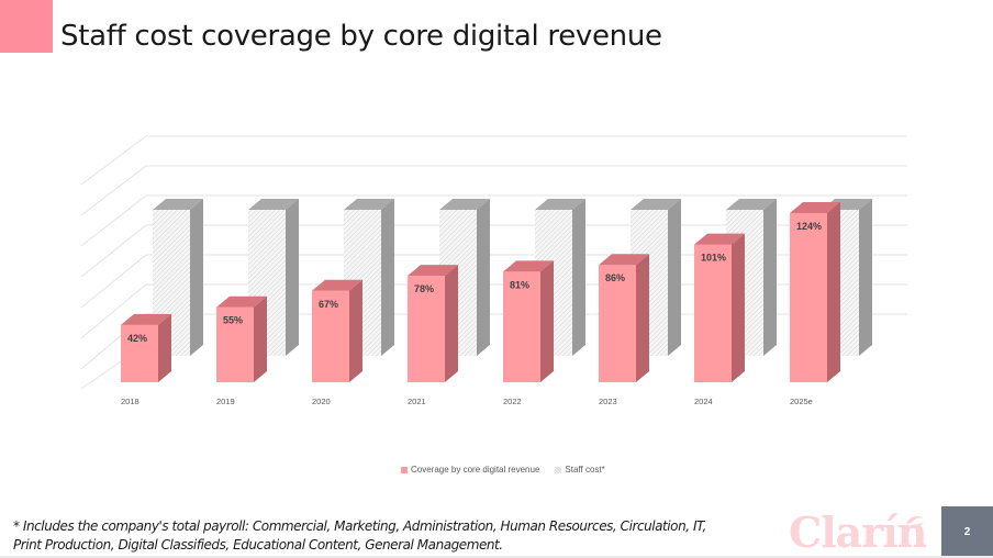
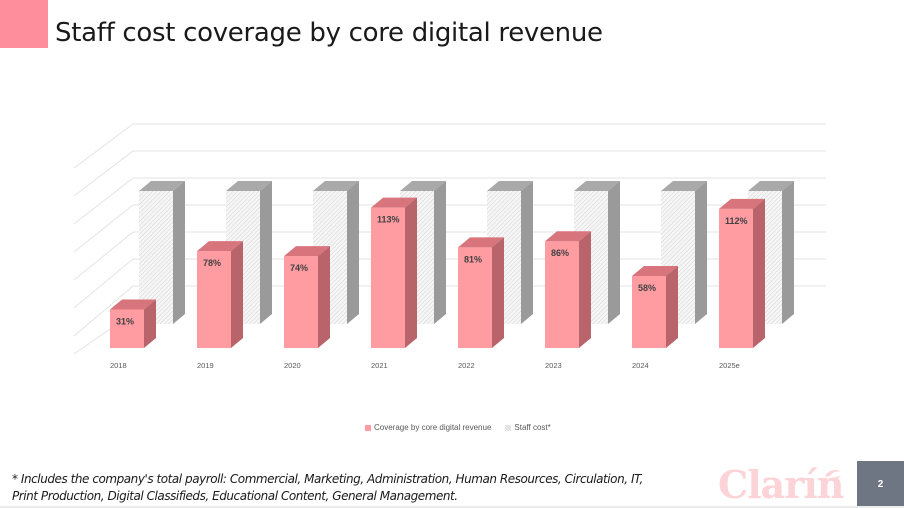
Coverage by core digital revenue/2018: 42% -> 31%
Coverage by core digital revenue/2019: 55% -> 78%
Coverage by core digital revenue/2020: 67% -> 74%
Coverage by core digital revenue/2021: 78% -> 113%
Coverage by core digital revenue/2024: 101% -> 58%
Coverage by core digital revenue/2025e: 124% -> 112%
